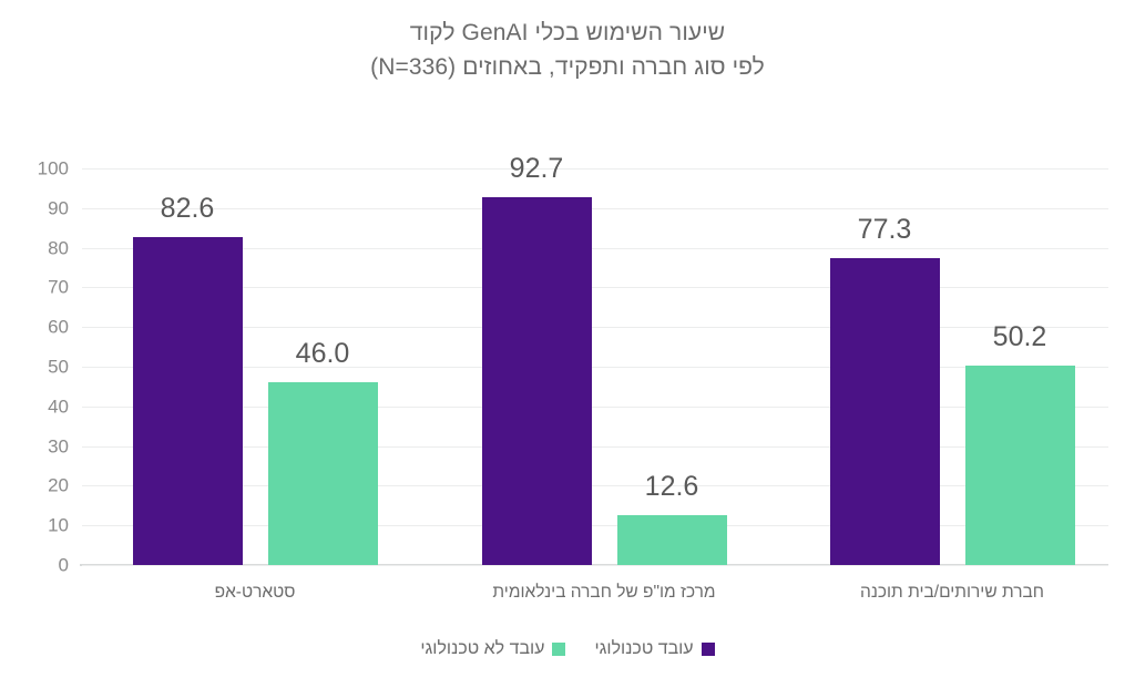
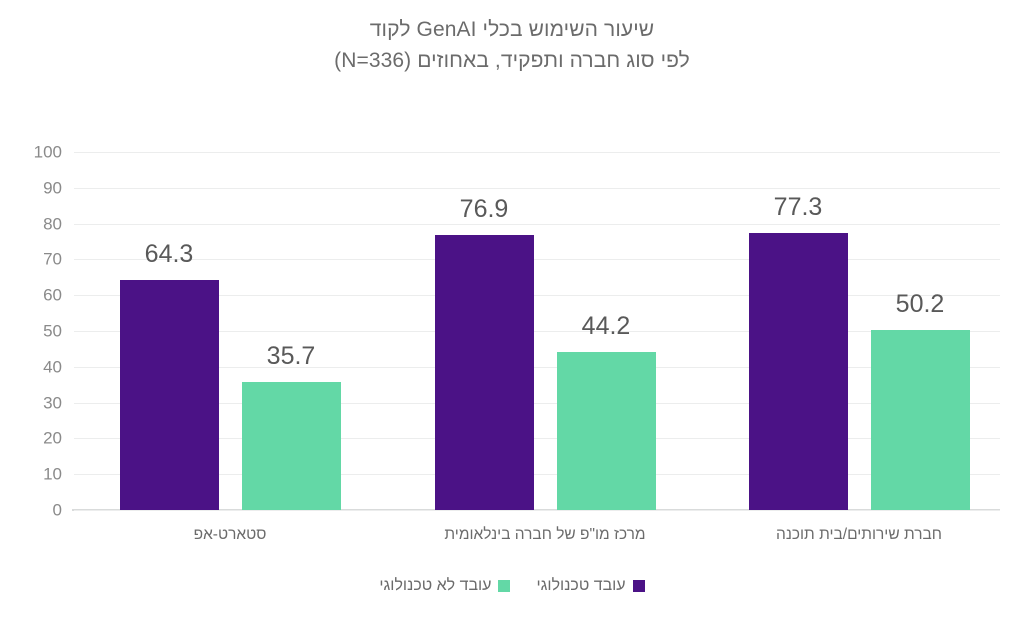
עובד טכנולוגי/סטארט-אפ: 82.6 -> 64.3
עובד לא טכנולוגי/סטארט-אפ: 46.0 -> 35.7
עובד טכנולוגי/מרכז מו"פ של חברה בינלאומית: 92.7 -> 76.9
עובד לא טכנולוגי/מרכז מו"פ של חברה בינלאומית: 12.6 -> 44.2
